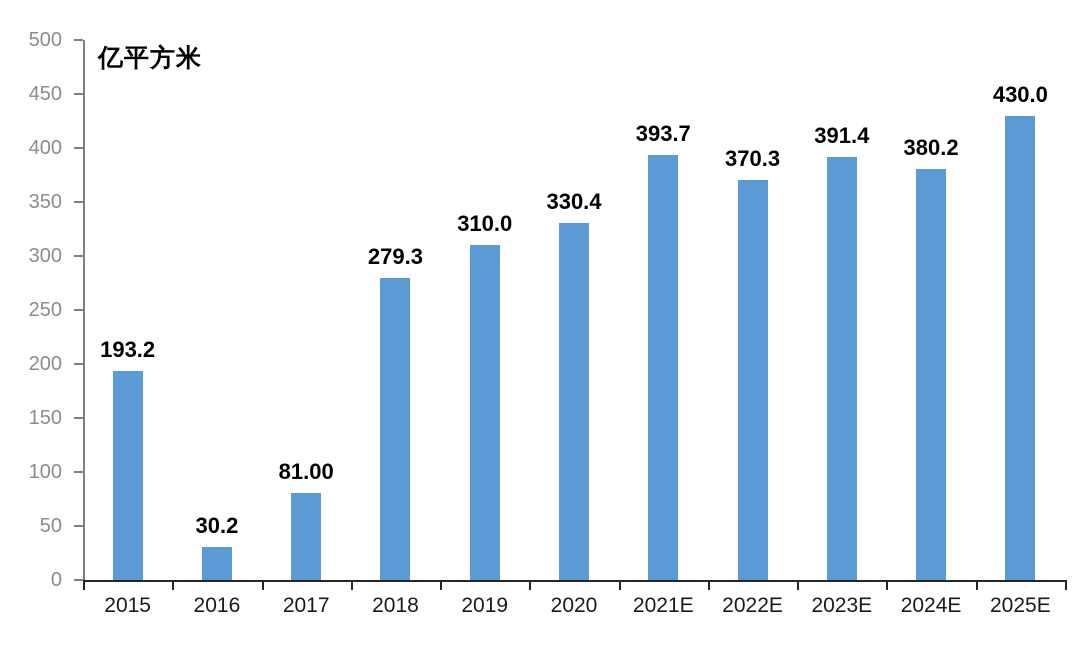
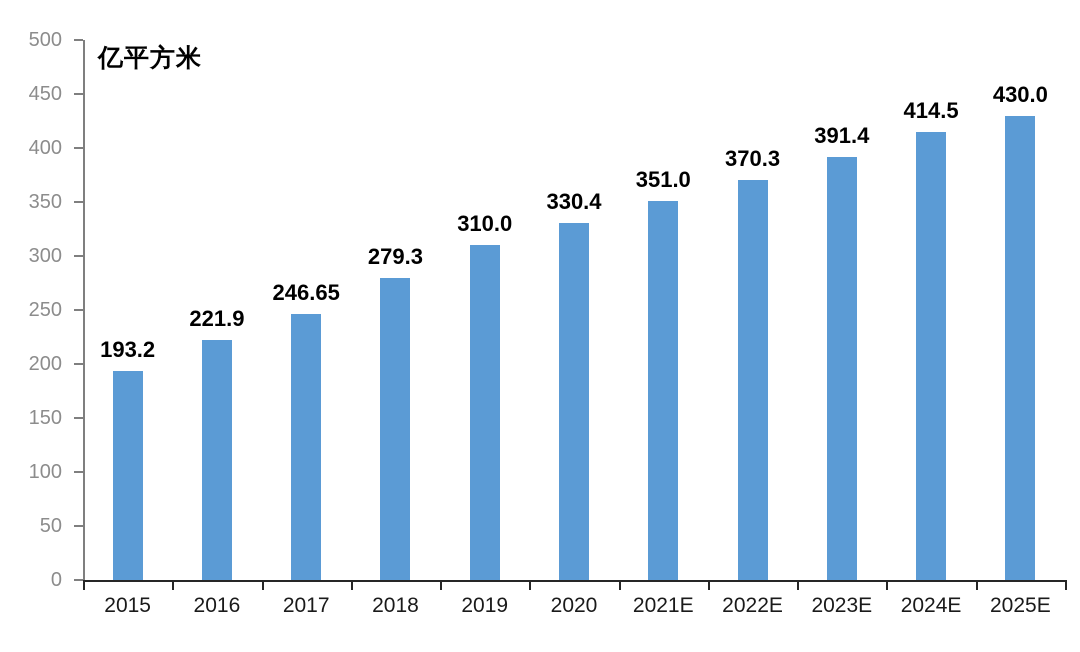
2016: 30.2 -> 221.9
2017: 81.00 -> 246.65
2021E: 393.7 -> 351.0
2024E: 380.2 -> 414.5
